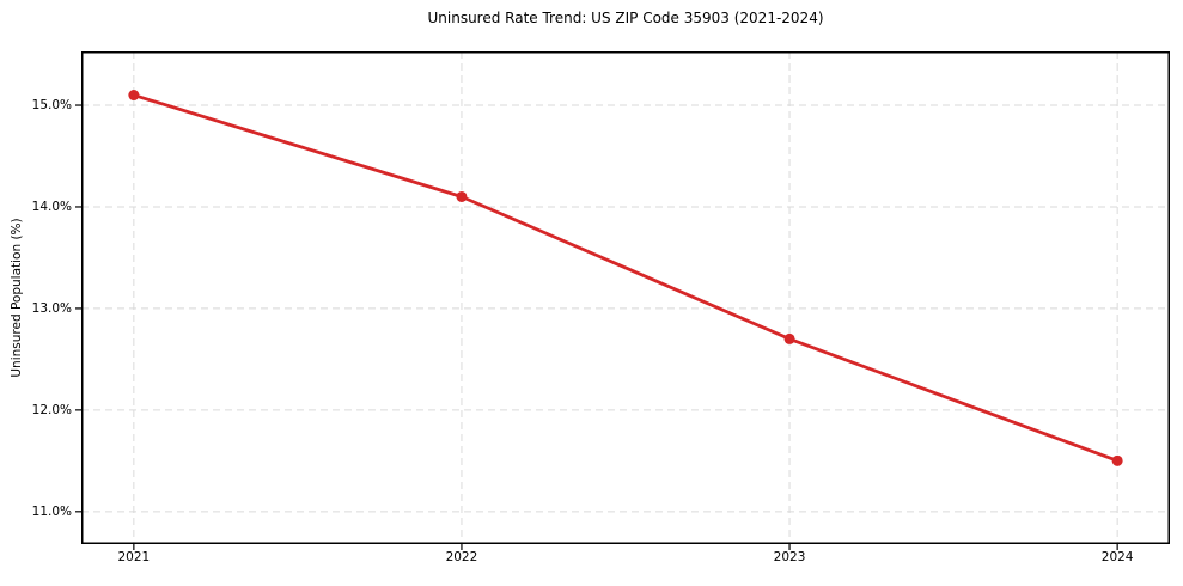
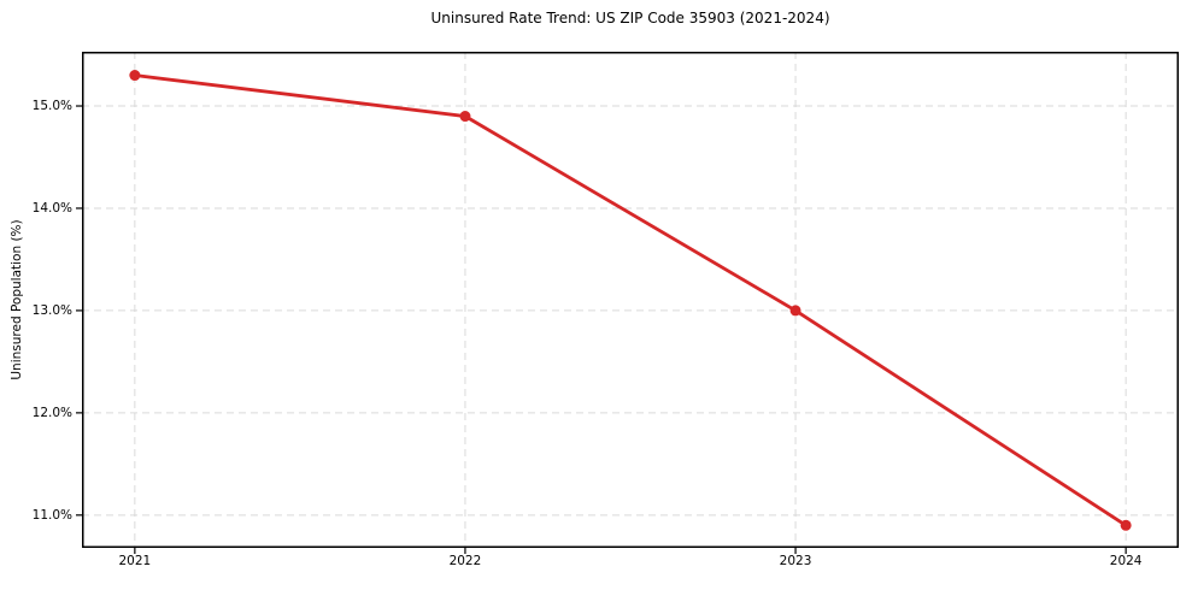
2021: 15.1% -> 15.3%
2022: 14.1% -> 14.9%
2023: 12.7% -> 13.0%
2024: 11.5% -> 10.9%
